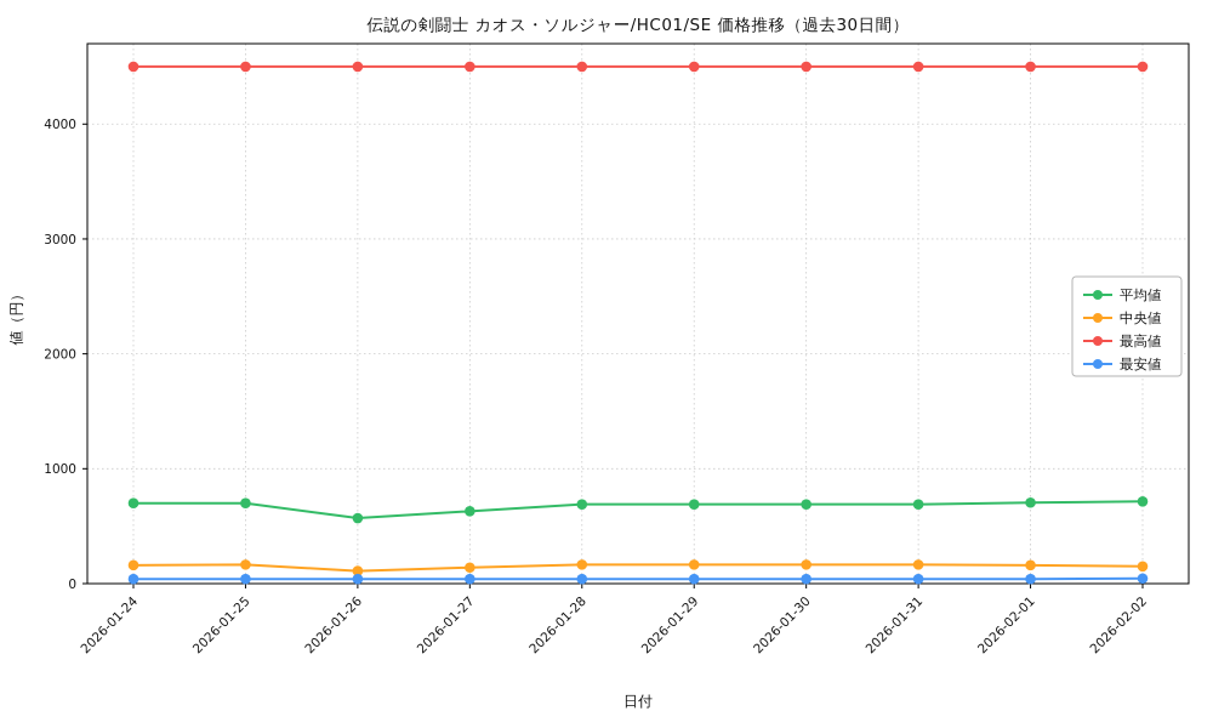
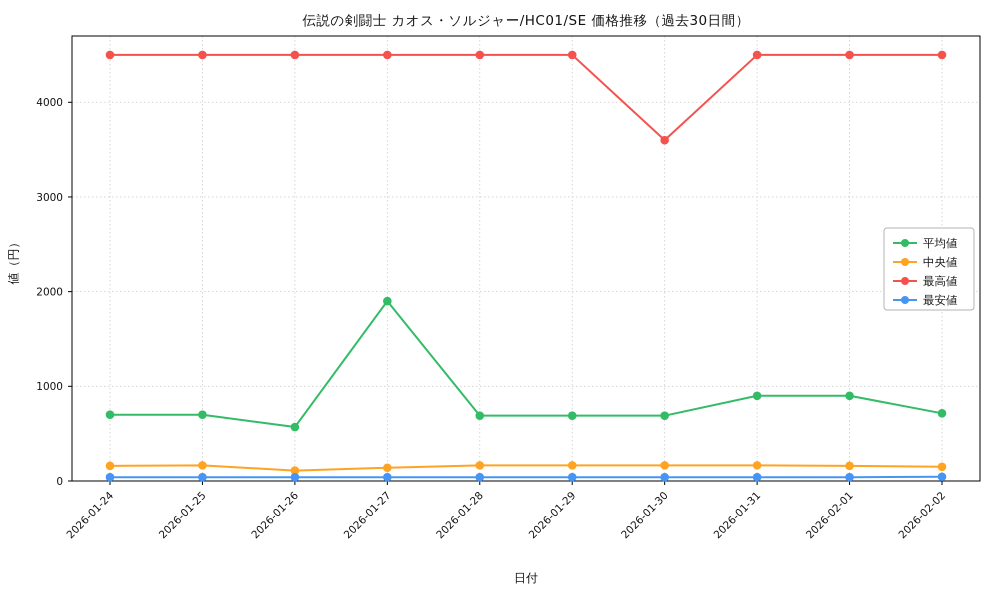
平均値/2026-01-27: 600 -> 1900
最高値/2026-01-30: 4500 -> 3600
平均値/2026-01-31: 700 -> 900
平均値/2026-02-01: 700 -> 900
